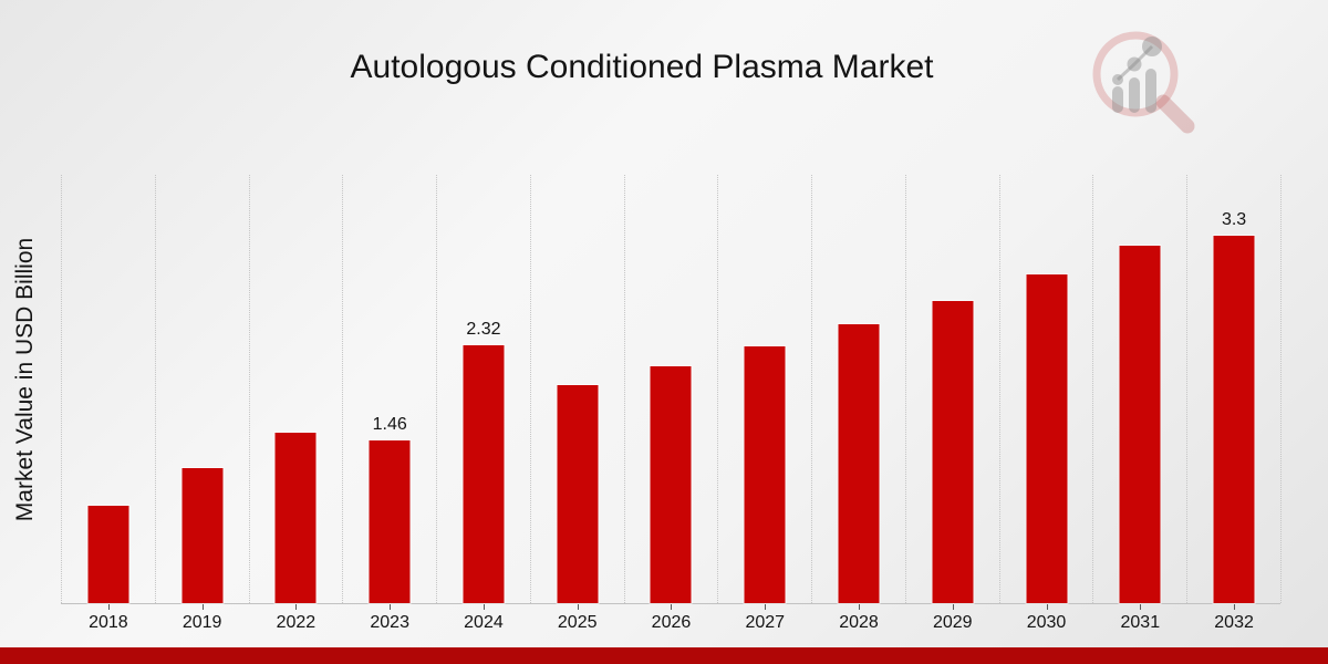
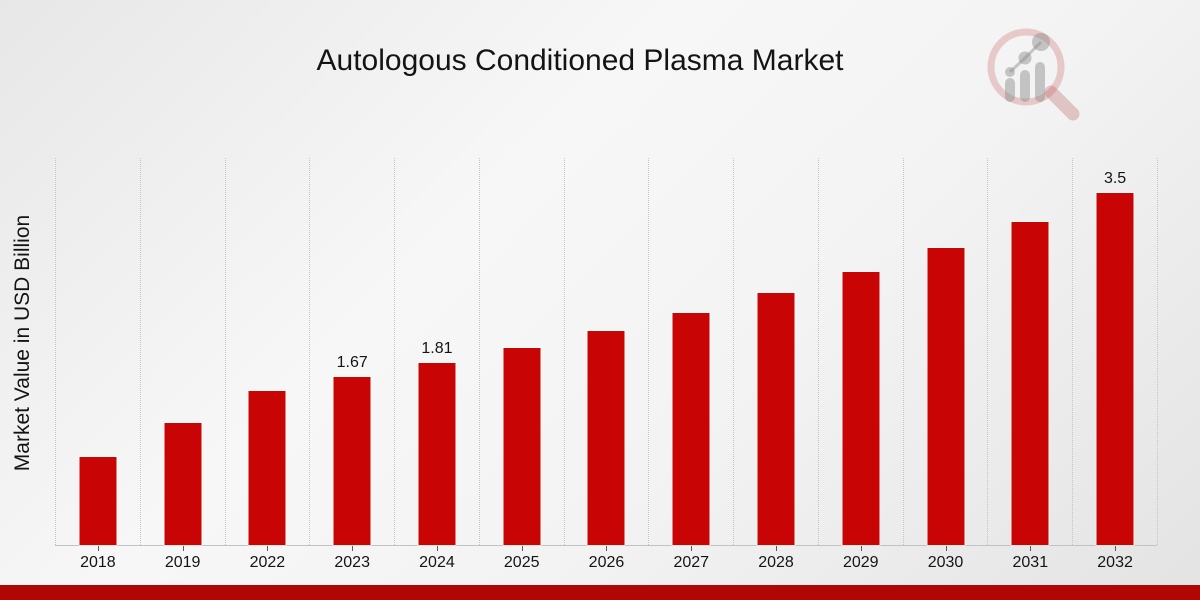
2023: 1.46 -> 1.67
2024: 2.32 -> 1.81
2032: 3.3 -> 3.5
